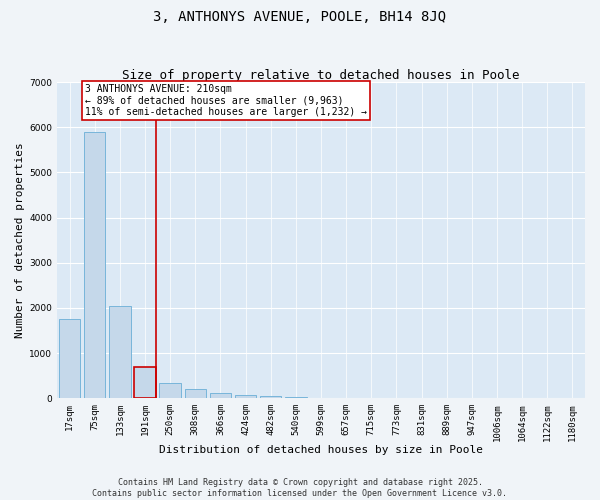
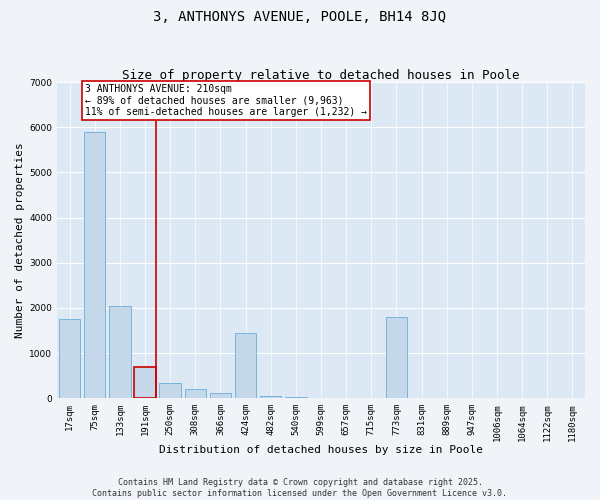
424sqm: 80 -> 1450
773sqm: 0 -> 1800
